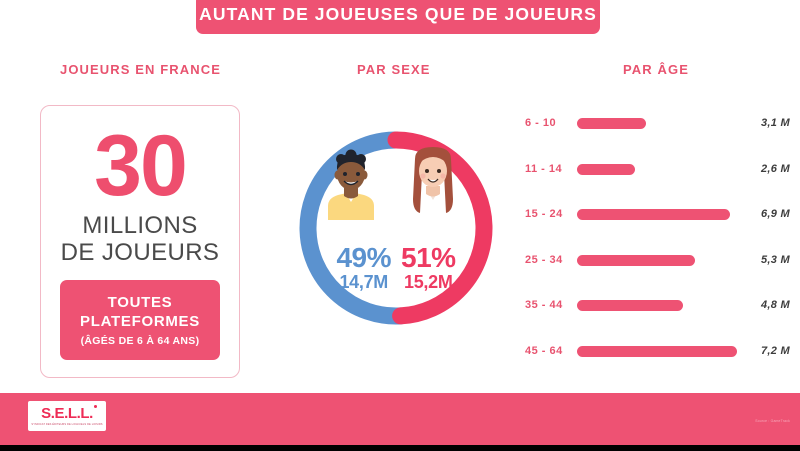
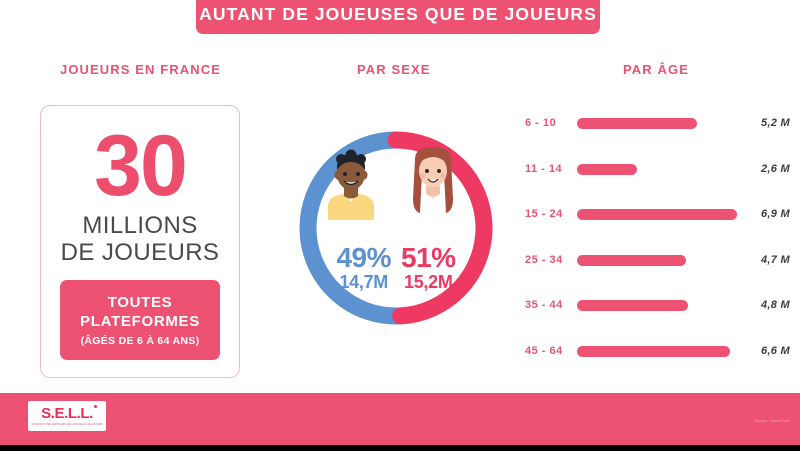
PAR ÂGE/6 - 10: 3,1 -> 5,2
PAR ÂGE/25 - 34: 5,3 -> 4,7
PAR ÂGE/45 - 64: 7,2 -> 6,6
